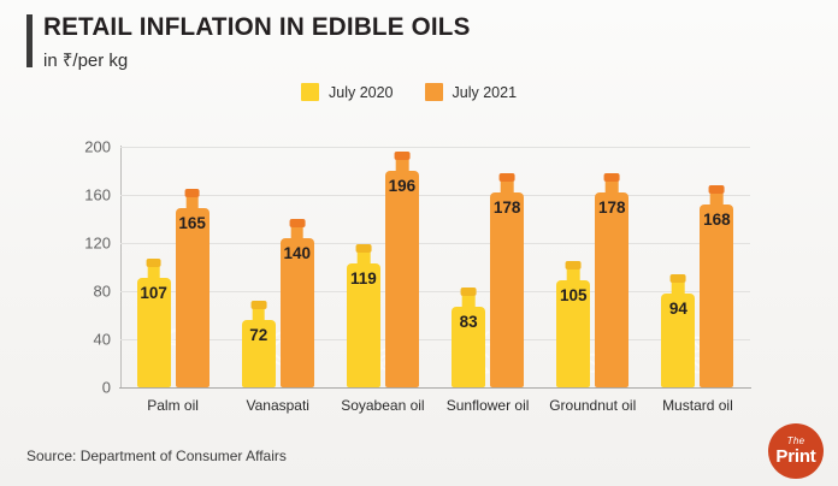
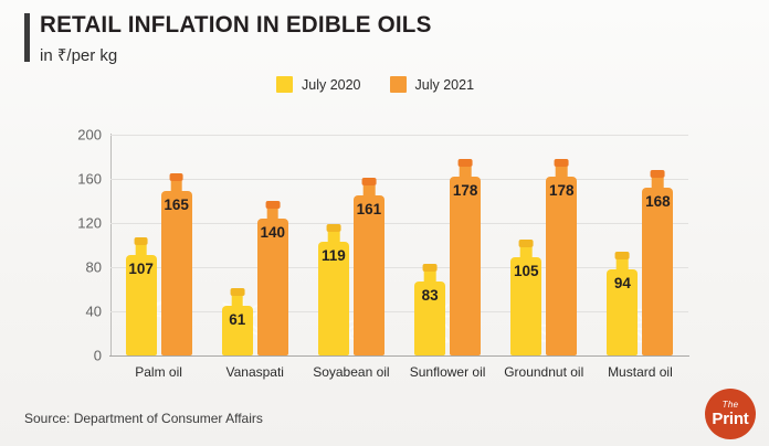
July 2020/Vanaspati: 72 -> 61
July 2021/Soyabean oil: 196 -> 161
